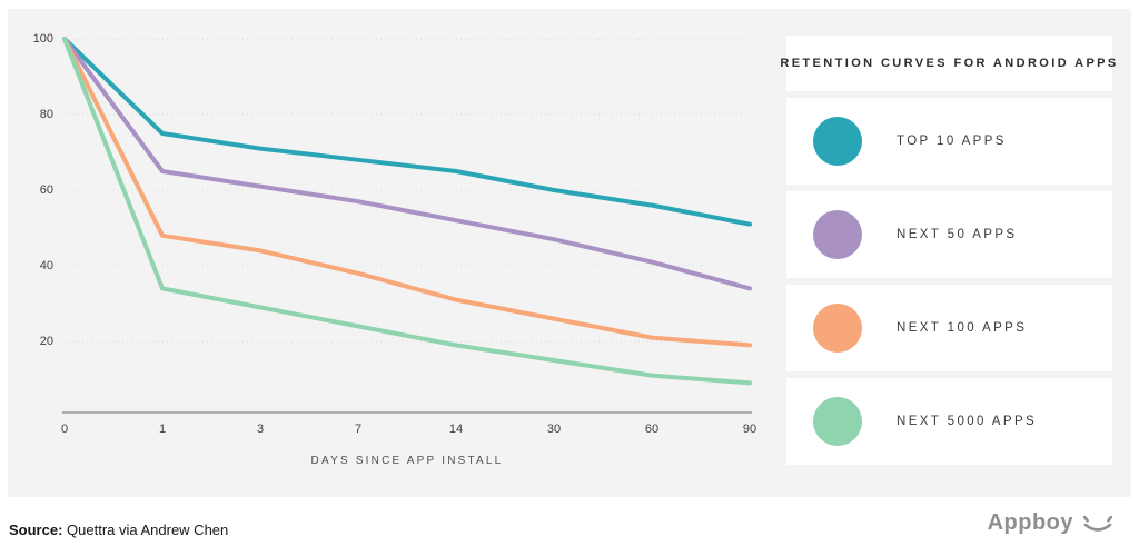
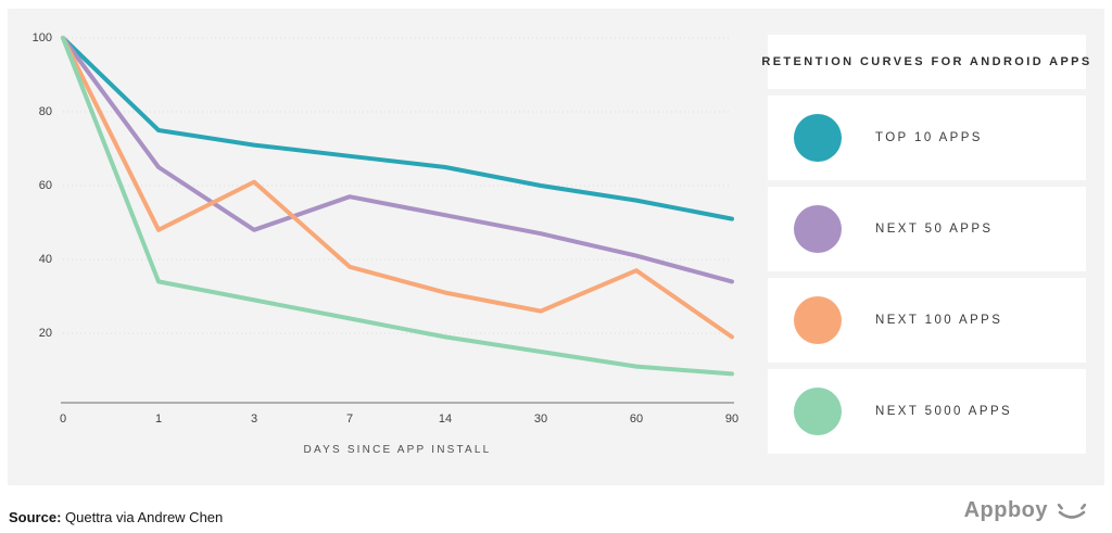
NEXT 50 APPS/3: 61 -> 48
NEXT 100 APPS/3: 44 -> 61
NEXT 100 APPS/60: 21 -> 37
